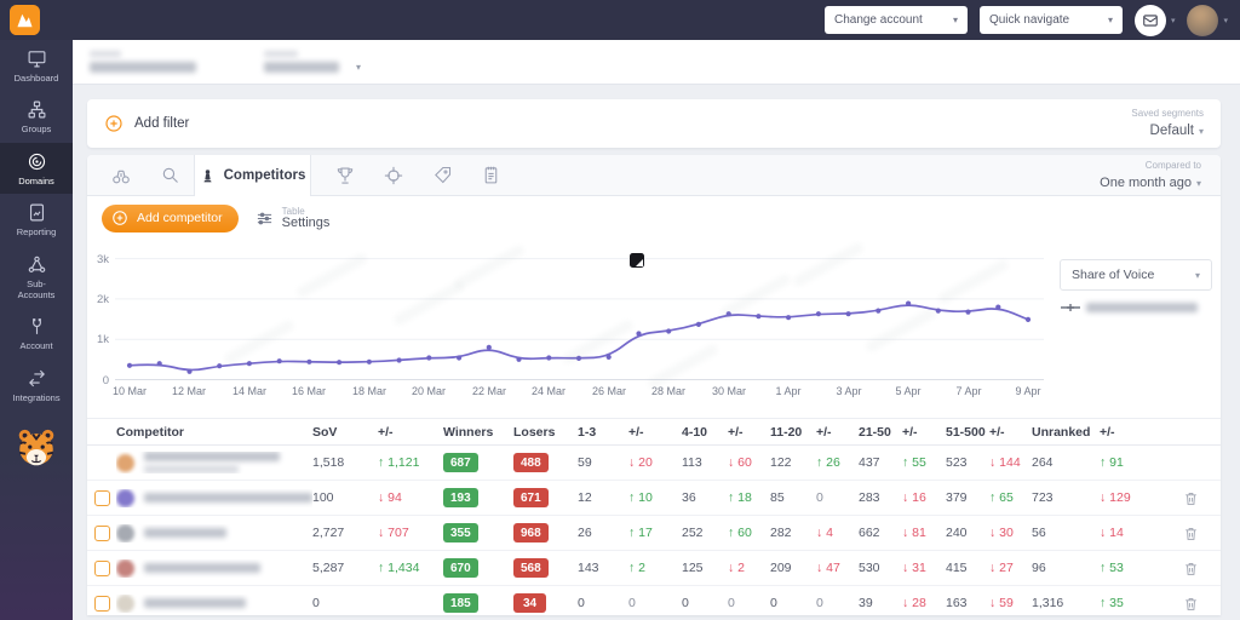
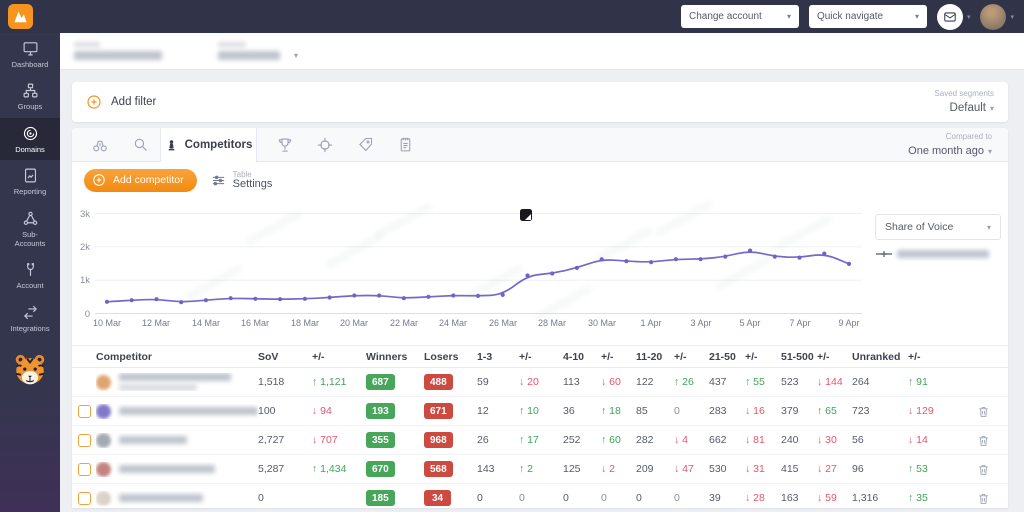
12 Mar: 0.2k -> 0.4k
22 Mar: 0.8k -> 0.5k
